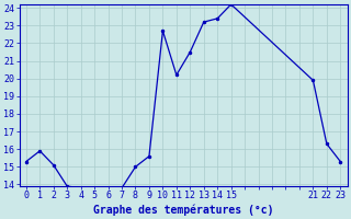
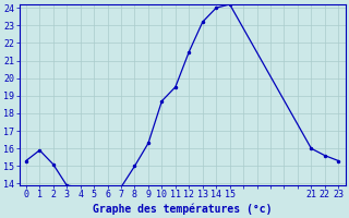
9: 15.6 -> 16.3
10: 22.7 -> 18.7
11: 20.2 -> 19.5
14: 23.4 -> 24.0
21: 19.9 -> 16.0
22: 16.3 -> 15.6
